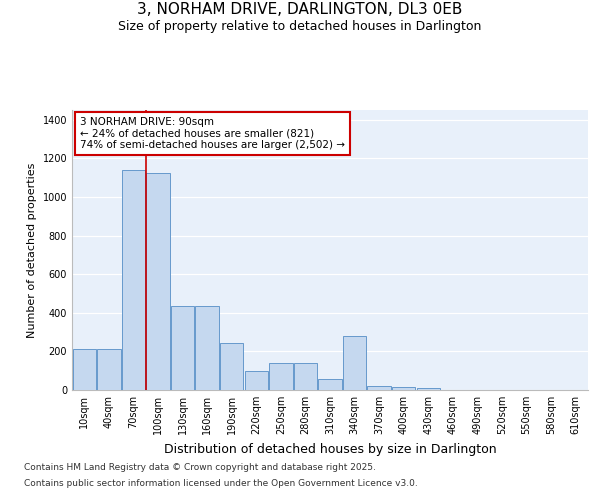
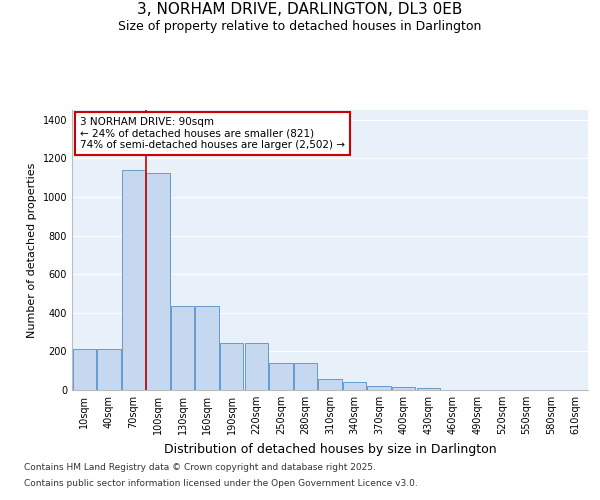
220sqm: 100 -> 240
340sqm: 280 -> 40
